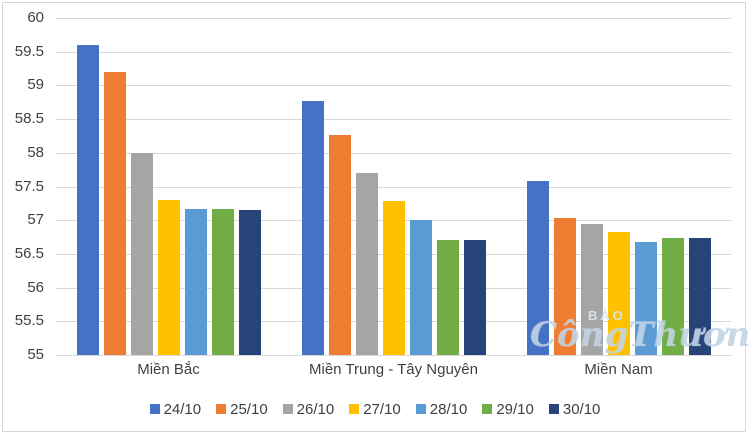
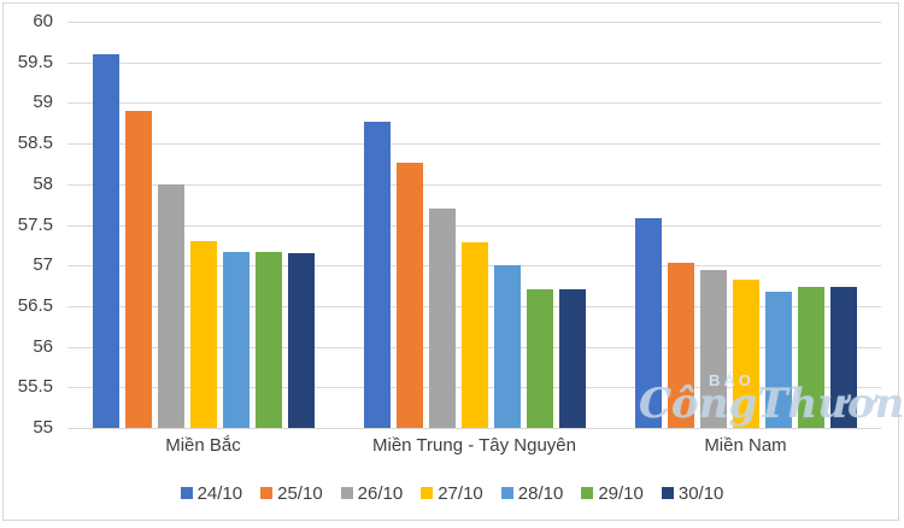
25/10/Miền Bắc: 59.2 -> 58.9
